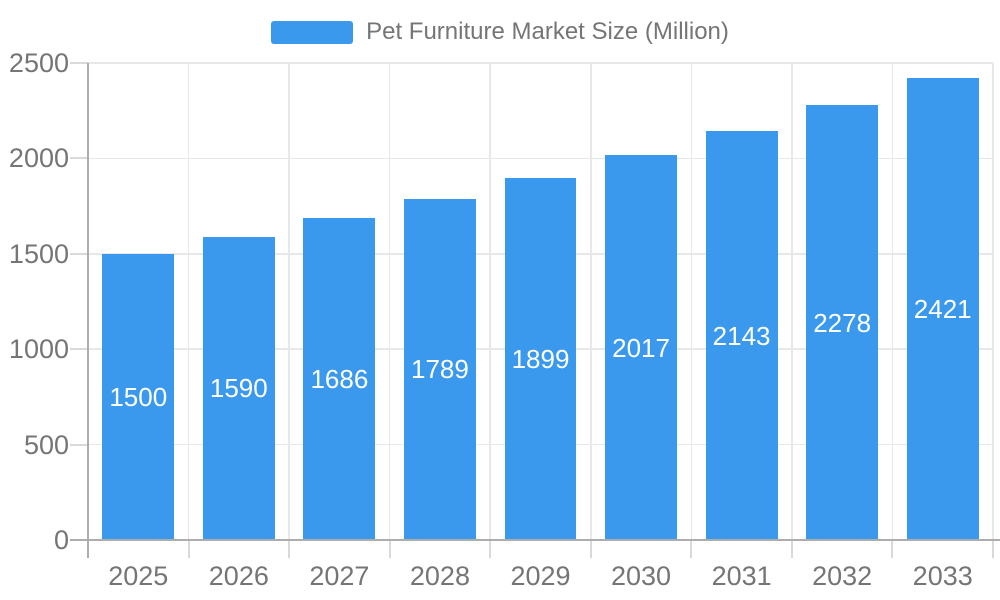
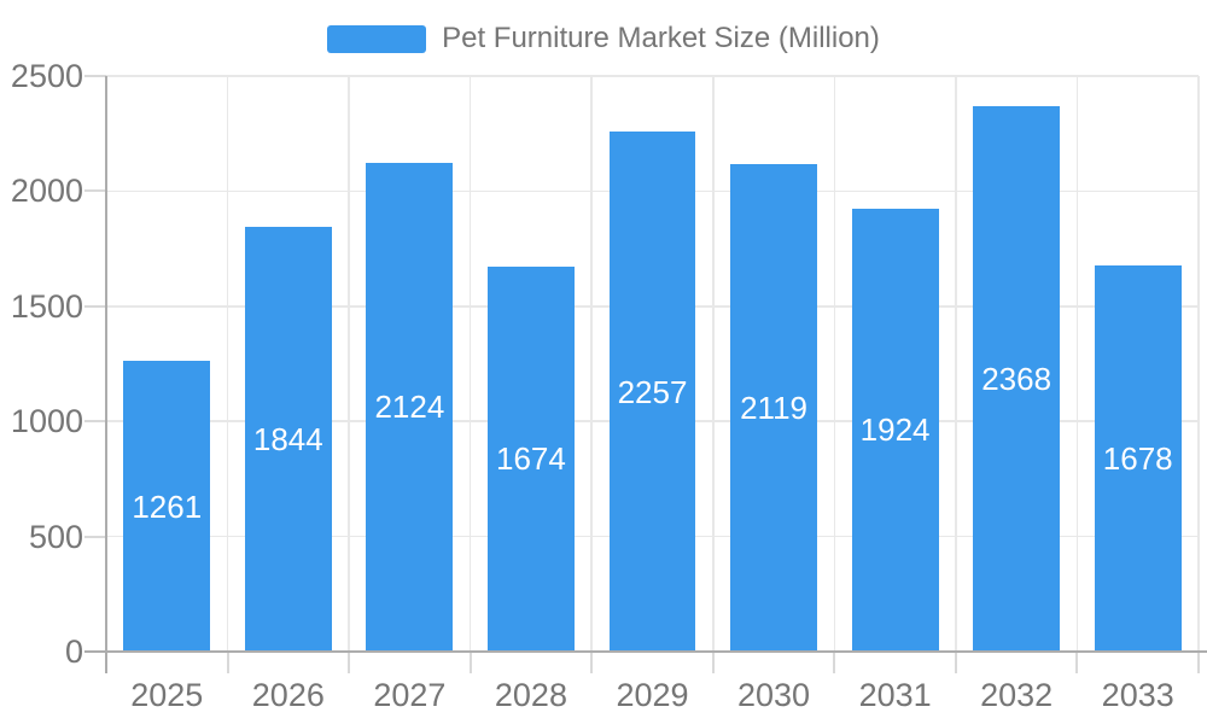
2025: 1500 -> 1261
2026: 1590 -> 1844
2027: 1686 -> 2124
2028: 1789 -> 1674
2029: 1899 -> 2257
2030: 2017 -> 2119
2031: 2143 -> 1924
2032: 2278 -> 2368
2033: 2421 -> 1678
